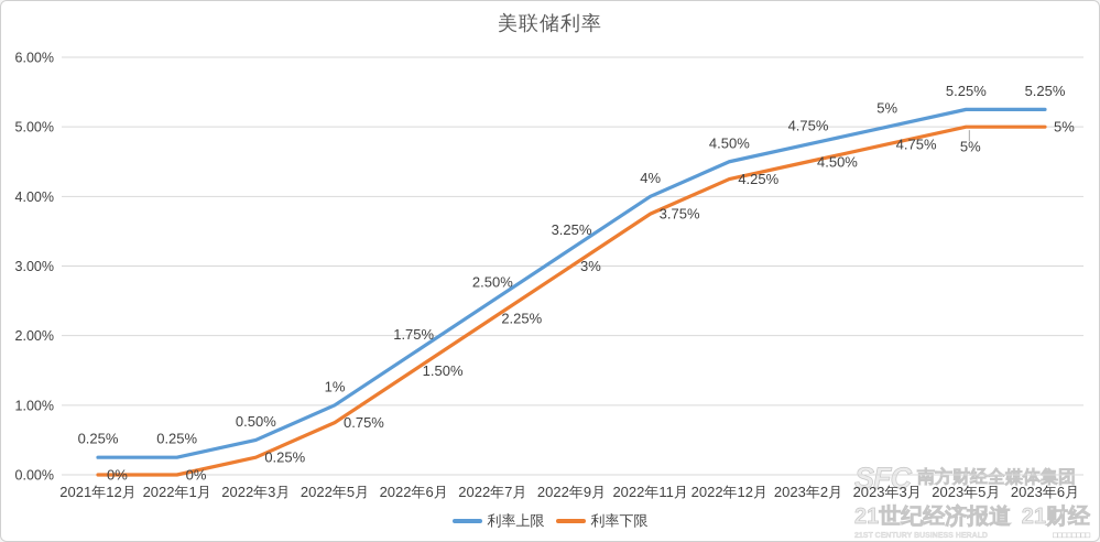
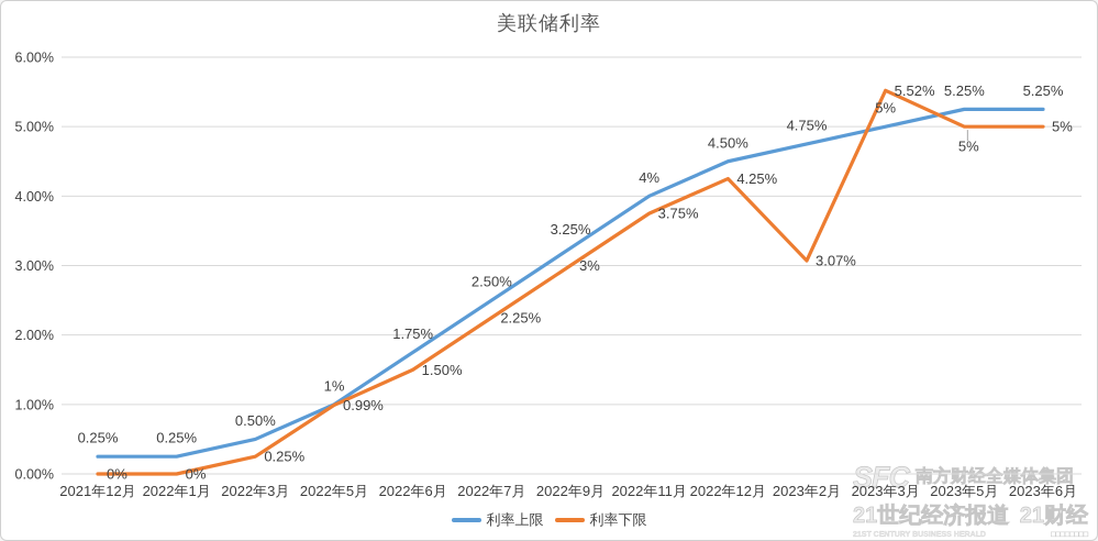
利率下限/2022年5月: 0.75% -> 0.99%
利率下限/2023年2月: 4.50% -> 3.07%
利率下限/2023年3月: 4.75% -> 5.52%
